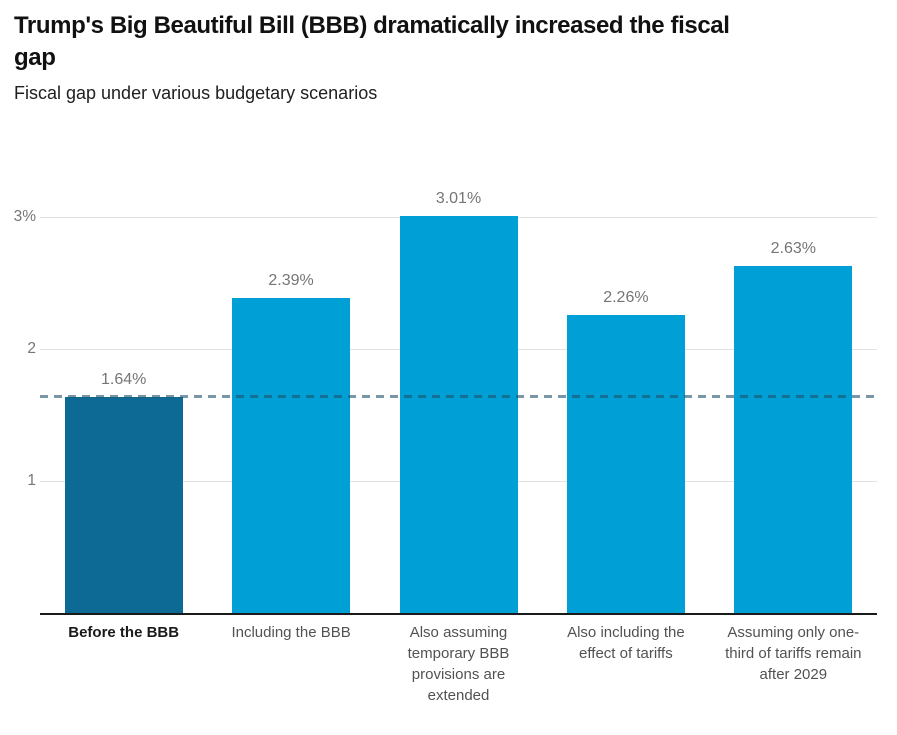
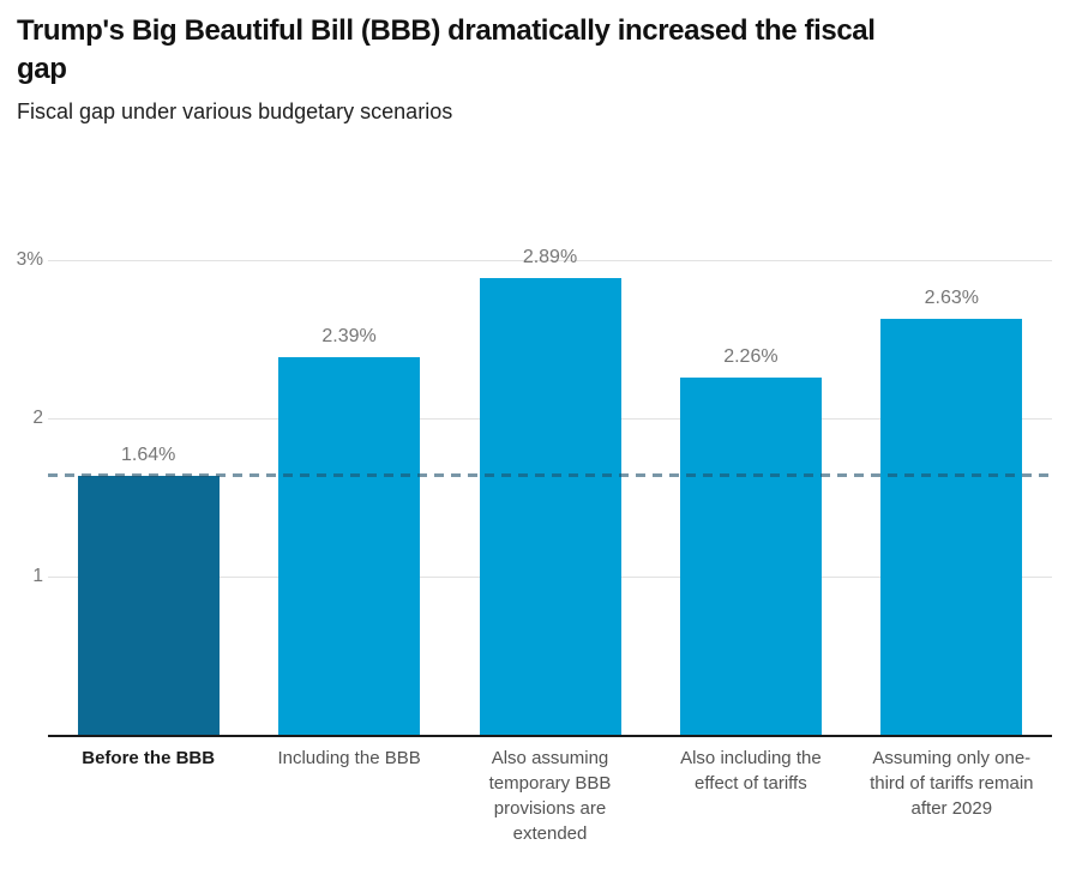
Also assuming temporary BBB provisions are extended: 3.01% -> 2.89%
